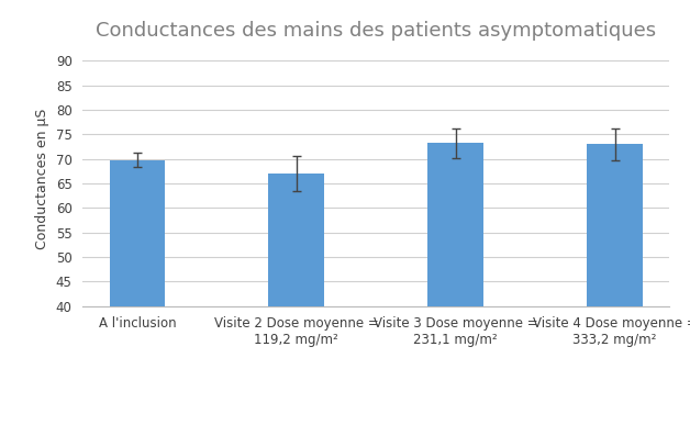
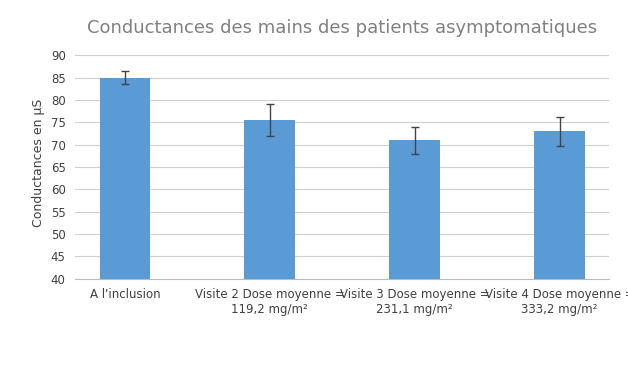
A l'inclusion: 69.8 -> 85.0
Visite 2 Dose moyenne = 119,2 mg/m²: 67.0 -> 75.5
Visite 3 Dose moyenne = 231,1 mg/m²: 73.2 -> 71.0
